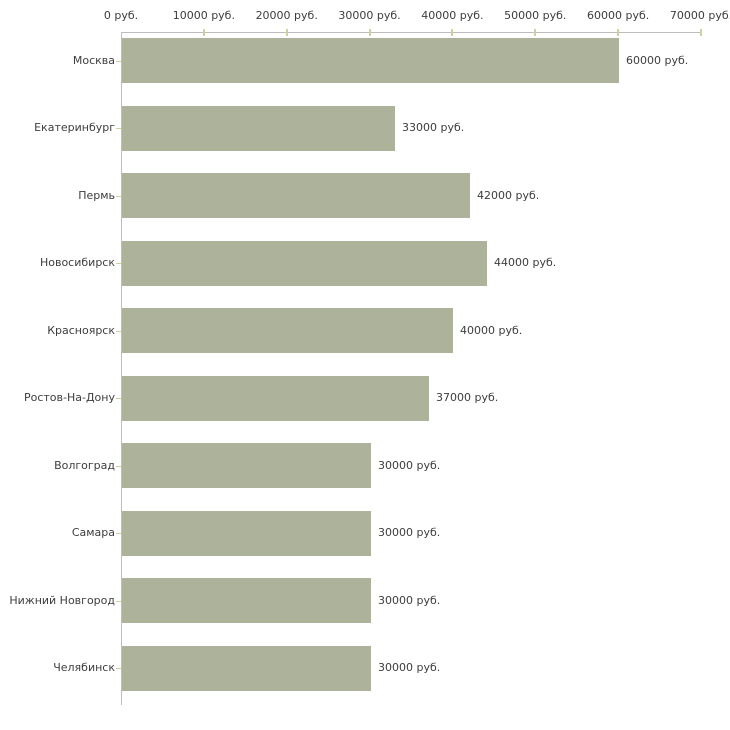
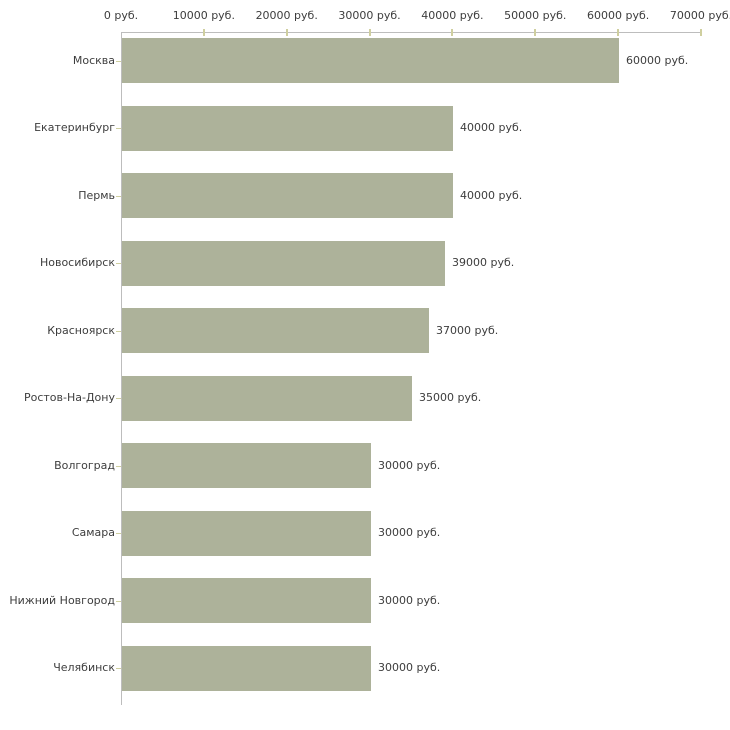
Екатеринбург: 33000 -> 40000
Пермь: 42000 -> 40000
Новосибирск: 44000 -> 39000
Красноярск: 40000 -> 37000
Ростов-На-Дону: 37000 -> 35000
